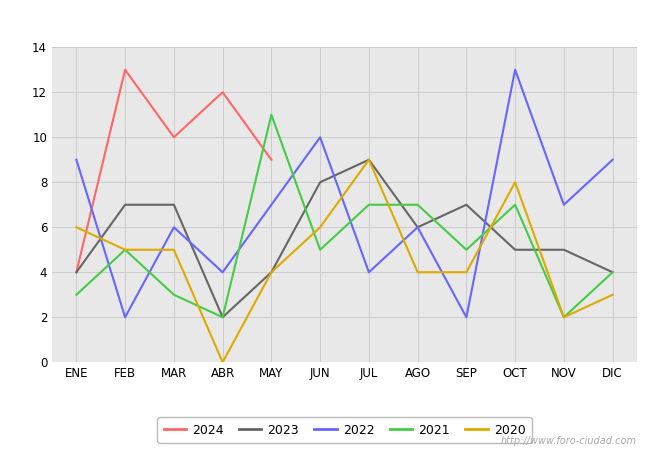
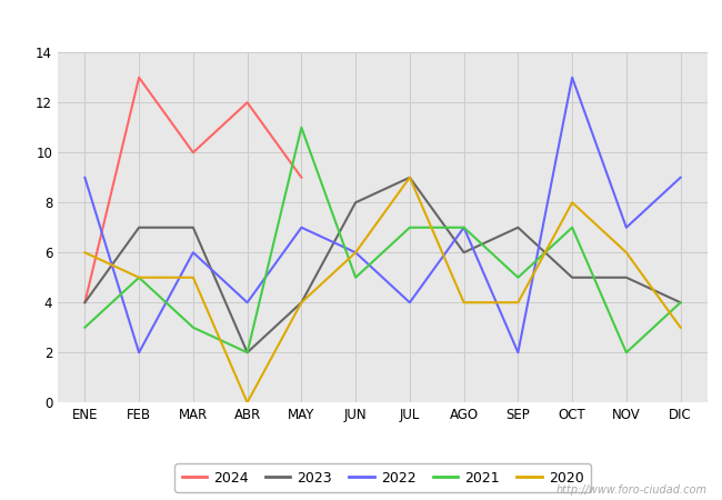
2022/JUN: 10 -> 6
2022/AGO: 6 -> 7
2020/NOV: 2 -> 6
